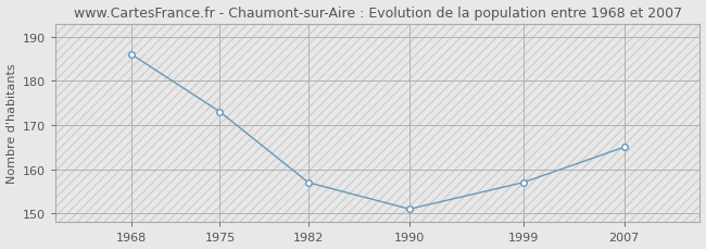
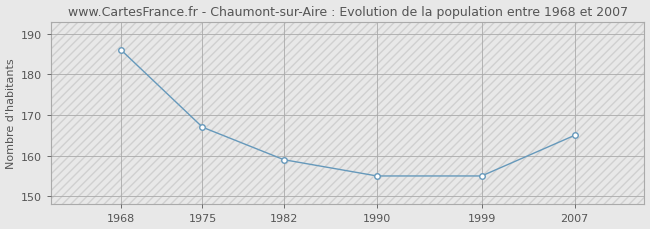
1975: 173 -> 167
1982: 157 -> 159
1990: 151 -> 155
1999: 157 -> 155
